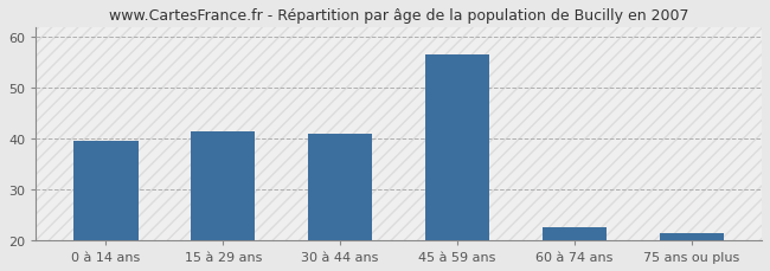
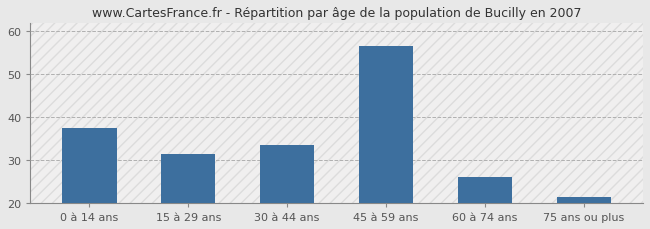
0 à 14 ans: 39.5 -> 37.5
15 à 29 ans: 41.5 -> 31.5
30 à 44 ans: 41.0 -> 33.5
60 à 74 ans: 22.5 -> 26.0
